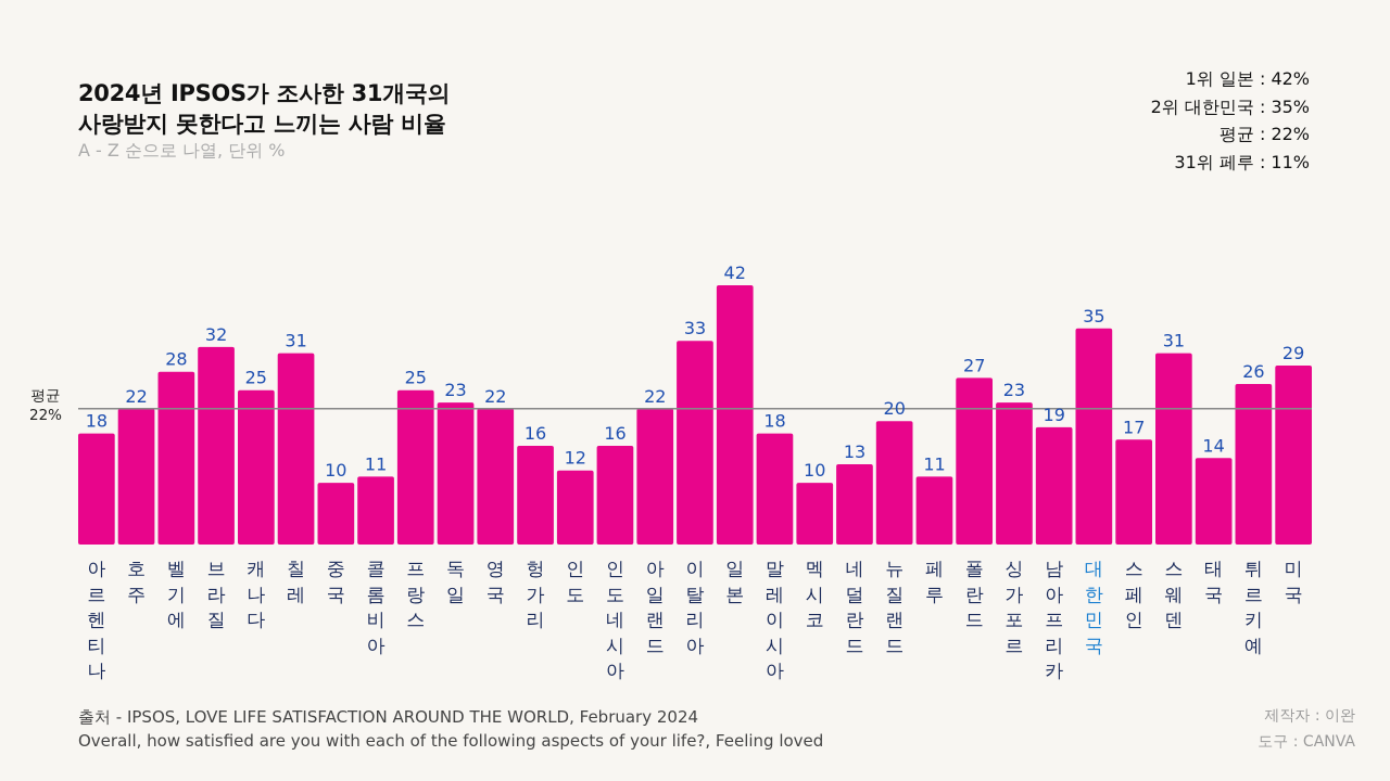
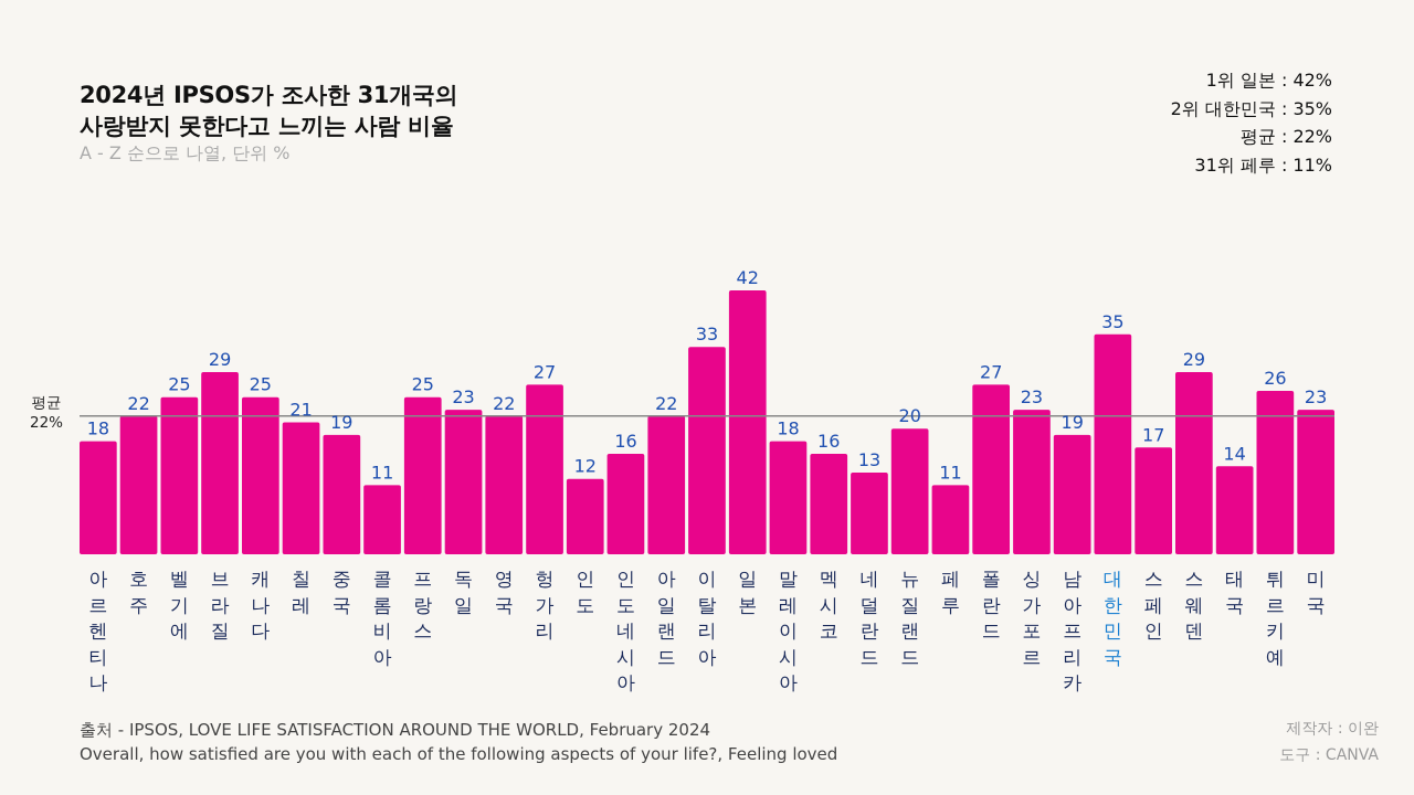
벨기에: 28 -> 25
브라질: 32 -> 29
칠레: 31 -> 21
중국: 10 -> 19
헝가리: 16 -> 27
멕시코: 10 -> 16
스웨덴: 31 -> 29
미국: 29 -> 23
